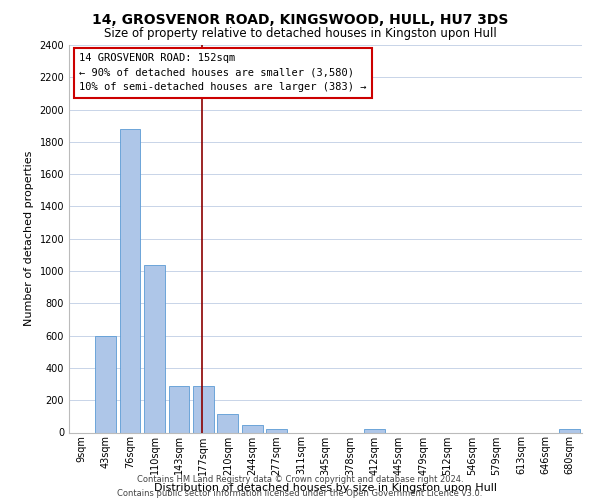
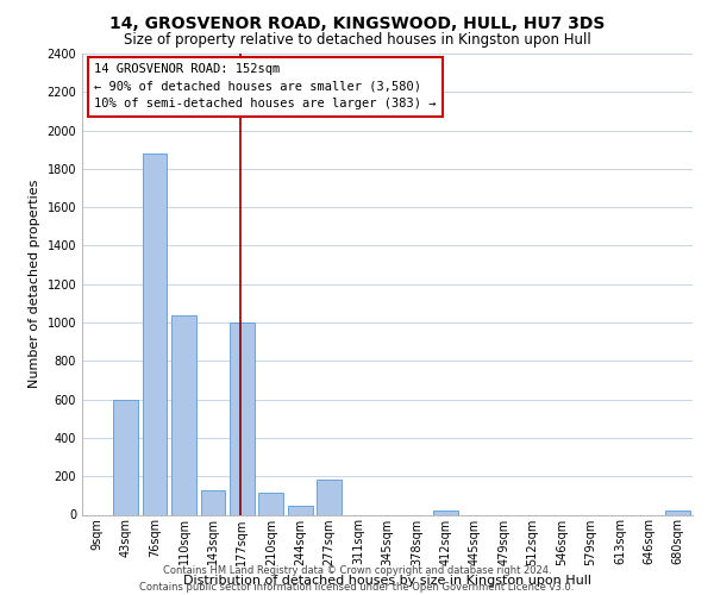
143sqm: 280 -> 130
177sqm: 280 -> 1000
277sqm: 20 -> 180
